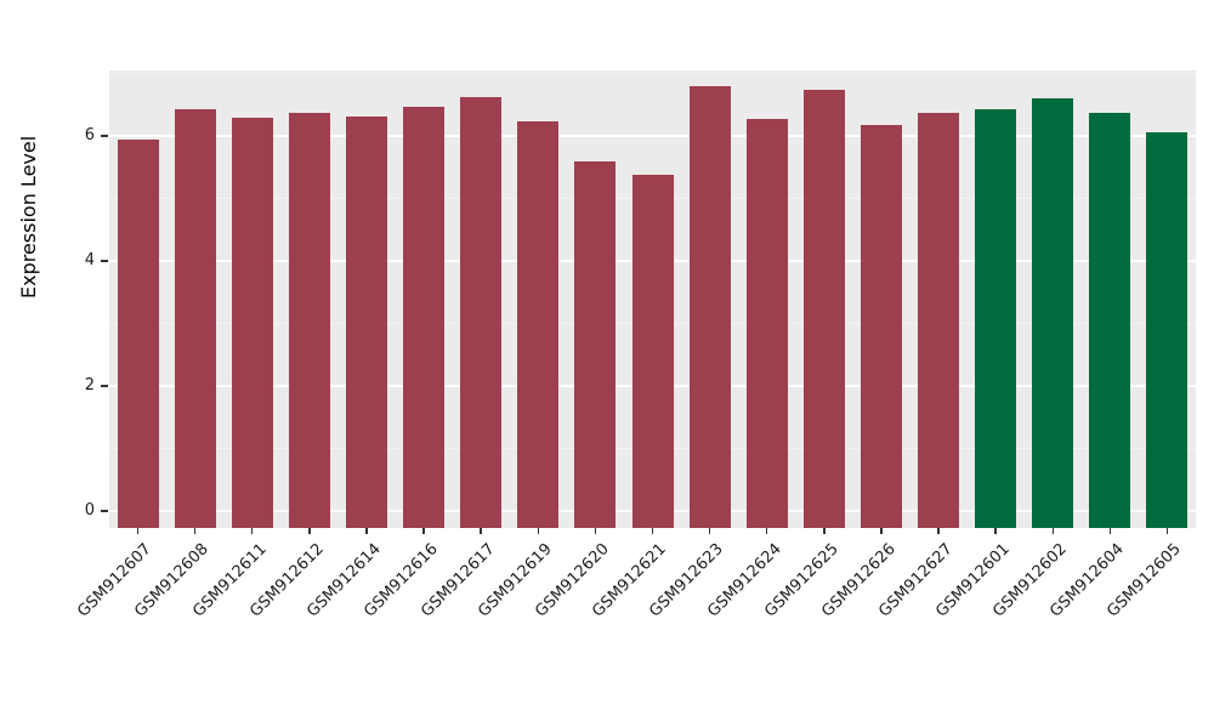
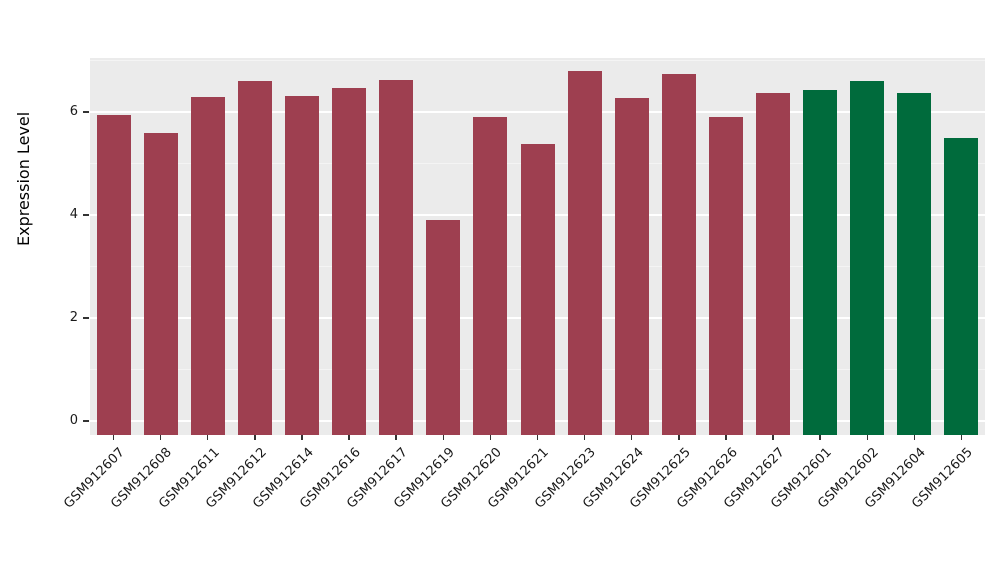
GSM912608: 6.4 -> 5.6
GSM912612: 6.4 -> 6.6
GSM912619: 6.2 -> 3.9
GSM912620: 5.6 -> 5.9
GSM912626: 6.2 -> 5.9
GSM912605: 6.1 -> 5.5
